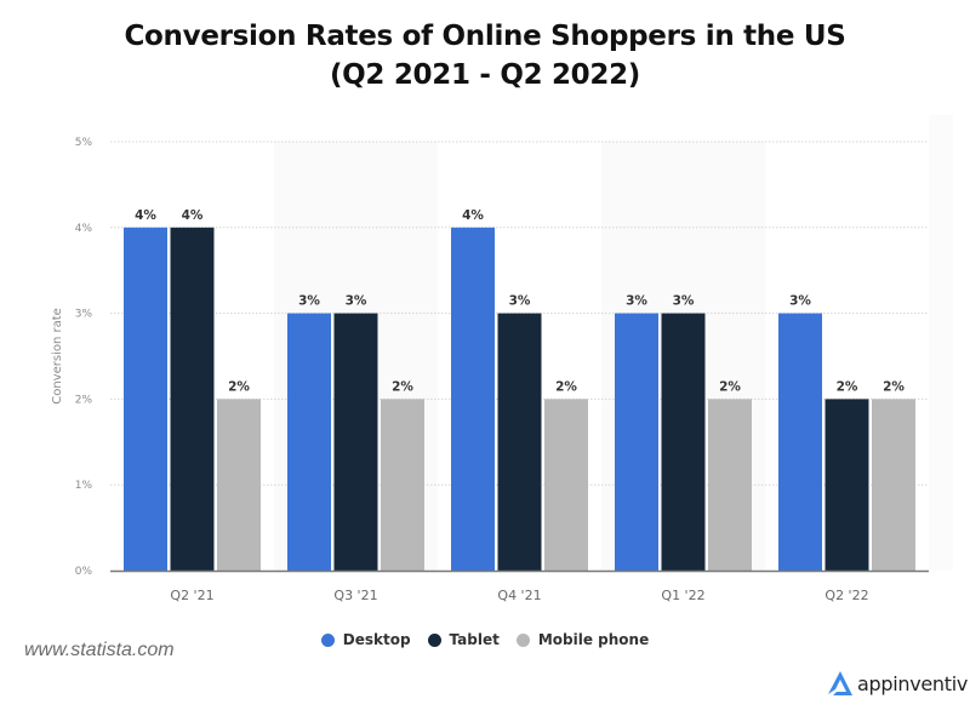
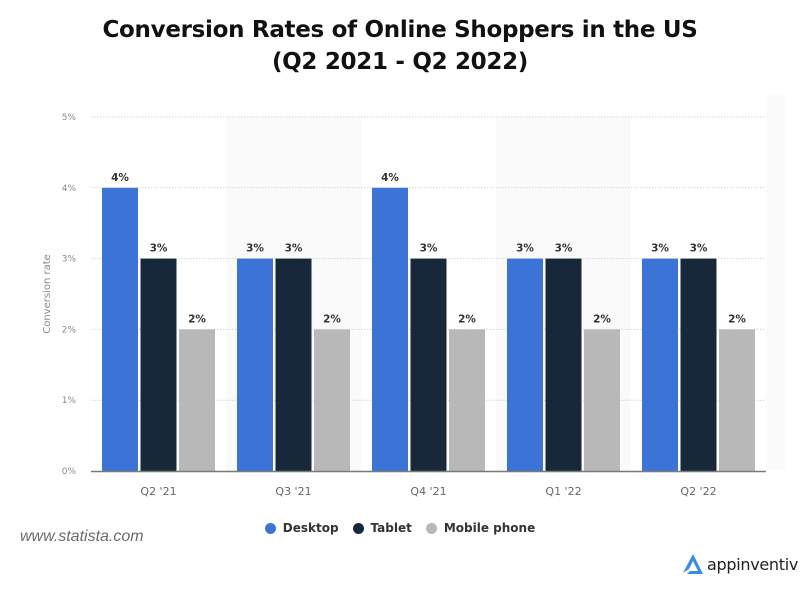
Tablet/Q2 '21: 4% -> 3%
Tablet/Q2 '22: 2% -> 3%
